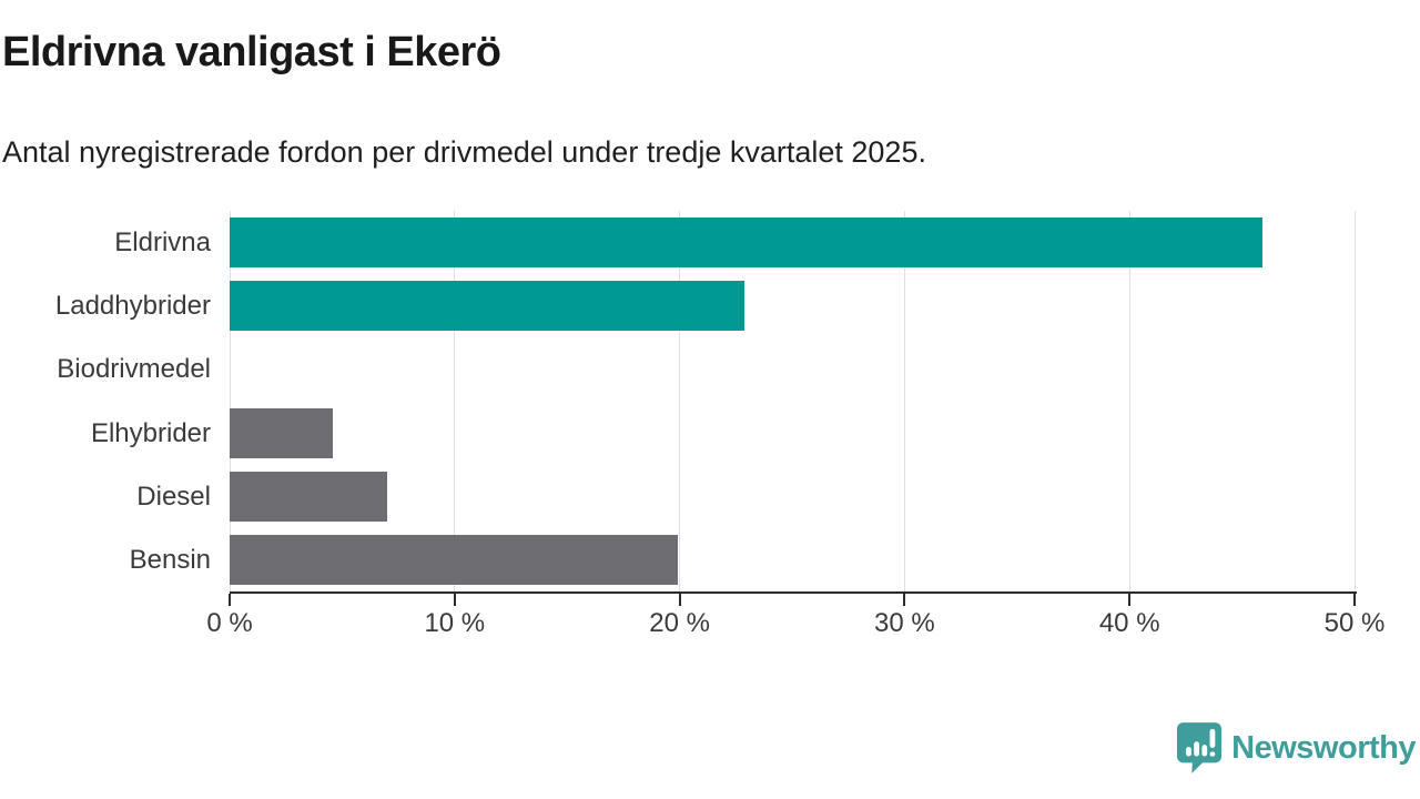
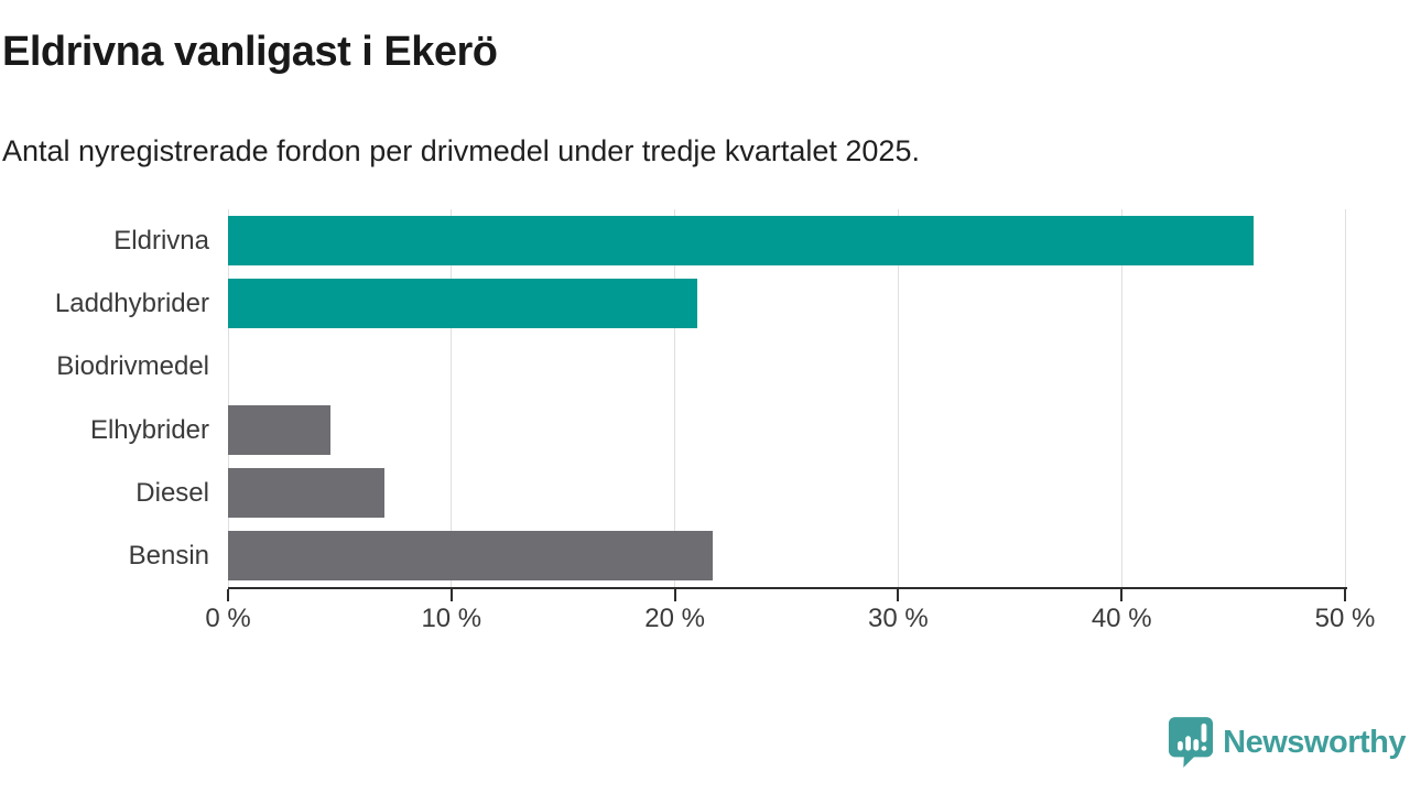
Laddhybrider: 22.9% -> 21.0%
Bensin: 19.9% -> 21.7%
